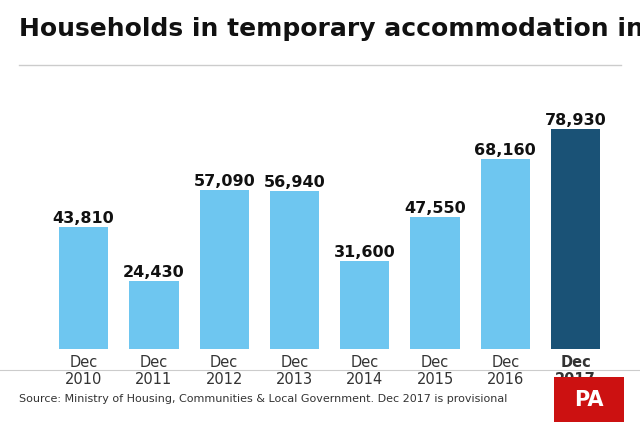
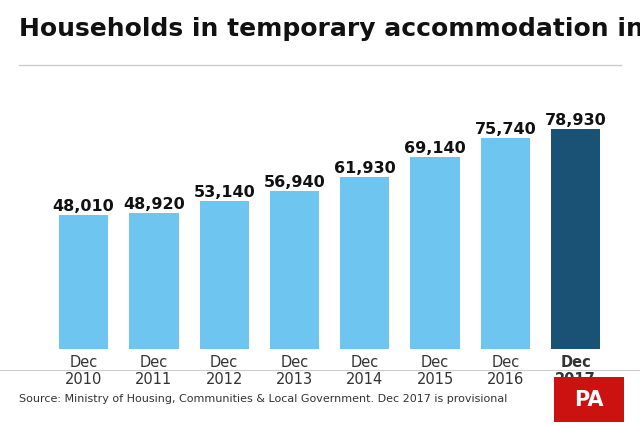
Dec 2010: 43,810 -> 48,010
Dec 2011: 24,430 -> 48,920
Dec 2012: 57,090 -> 53,140
Dec 2014: 31,600 -> 61,930
Dec 2015: 47,550 -> 69,140
Dec 2016: 68,160 -> 75,740
